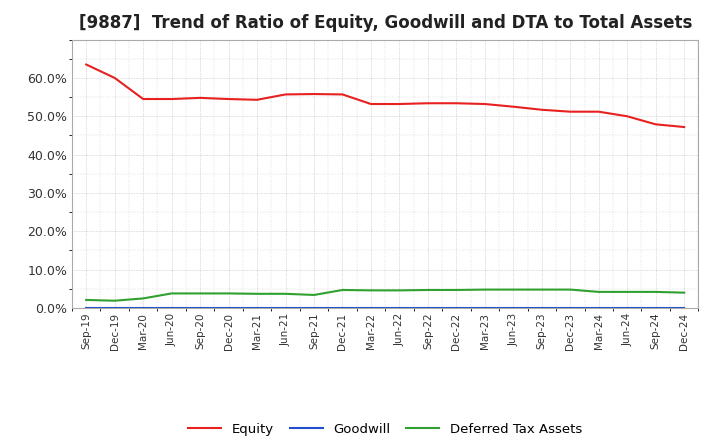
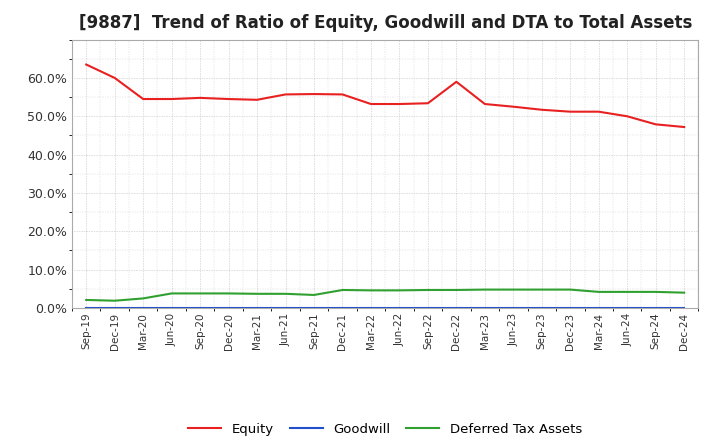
Equity/Dec-22: 53.4% -> 59.0%
